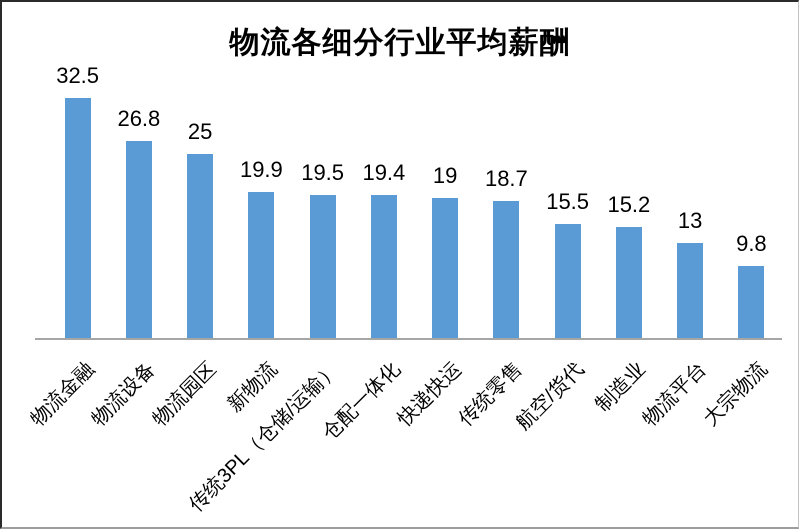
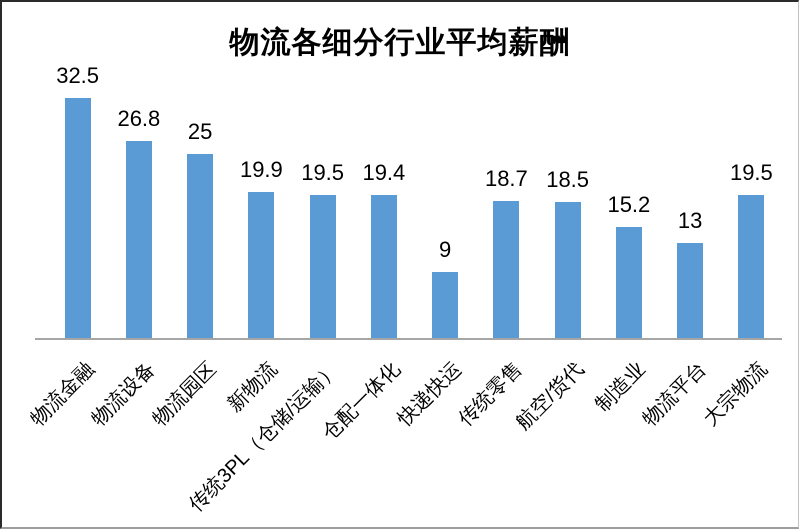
快递快运: 19 -> 9
航空/货代: 15.5 -> 18.5
大宗物流: 9.8 -> 19.5
